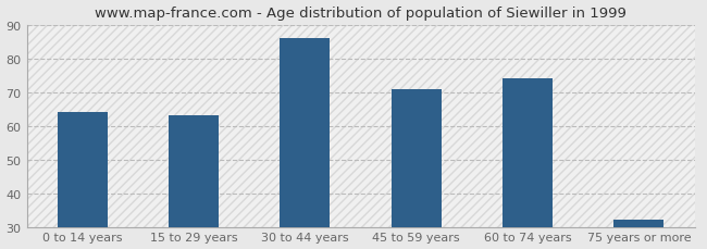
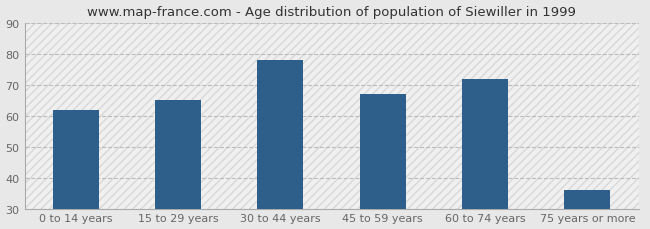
0 to 14 years: 64 -> 62
15 to 29 years: 63 -> 65
30 to 44 years: 86 -> 78
45 to 59 years: 71 -> 67
60 to 74 years: 74 -> 72
75 years or more: 32 -> 36
